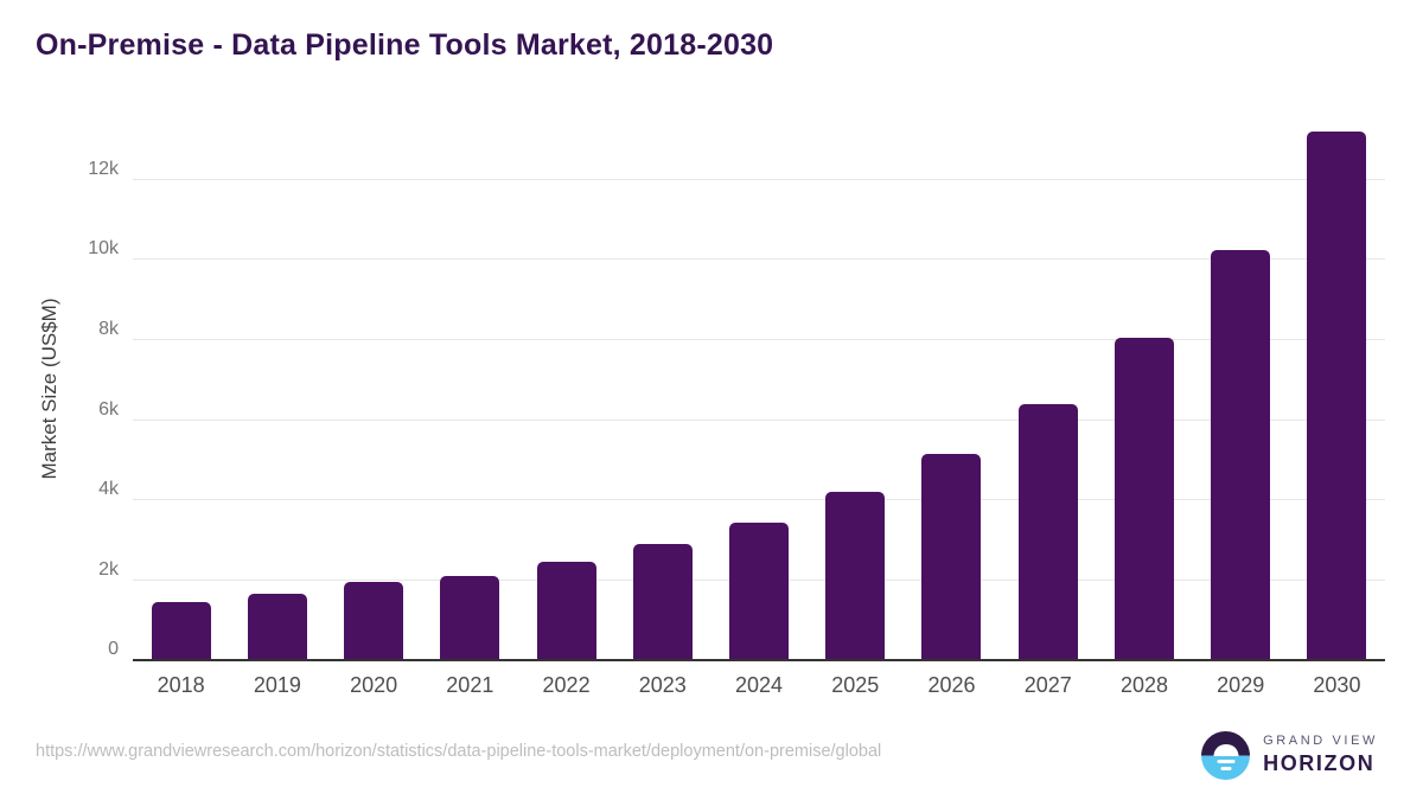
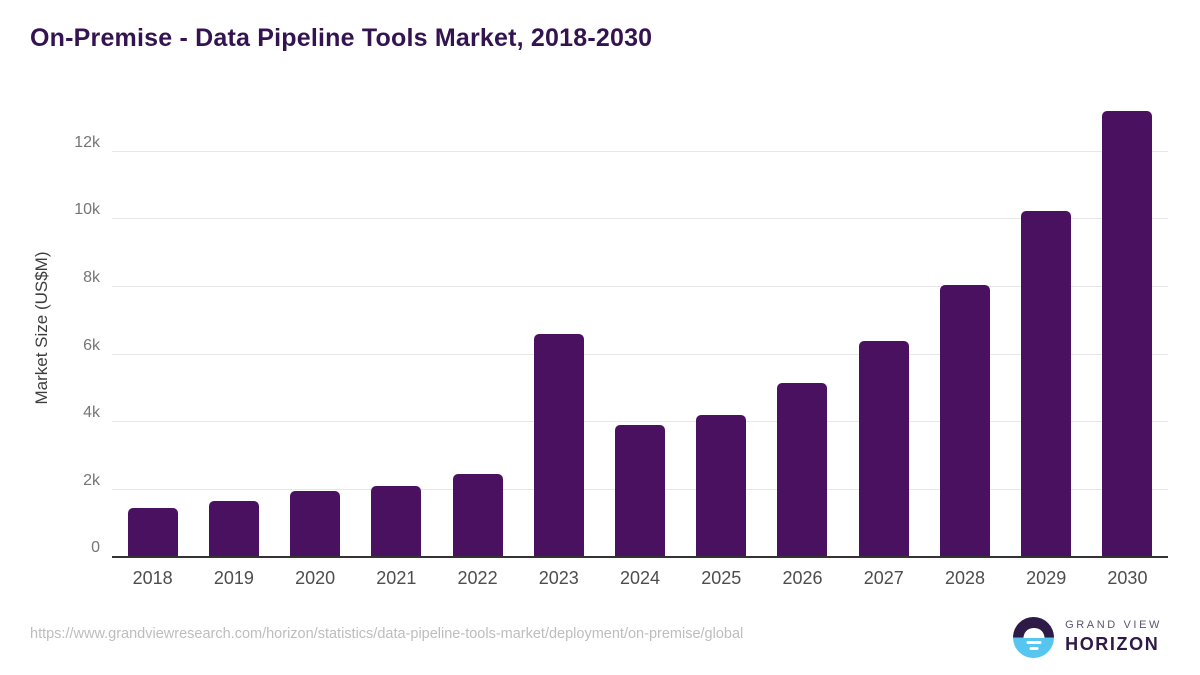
2023: 2.9k -> 6.6k
2024: 3.4k -> 3.9k
